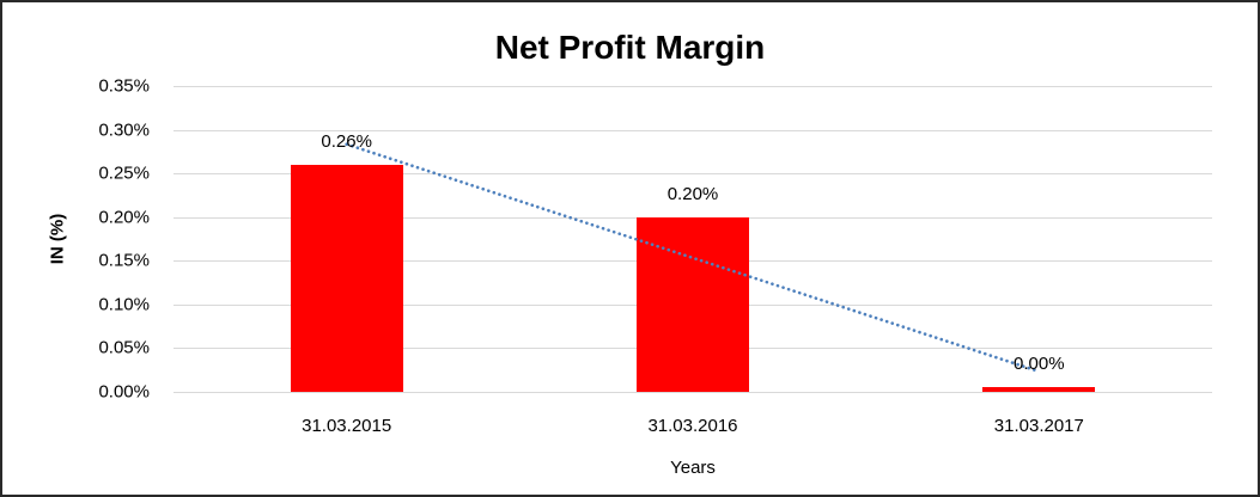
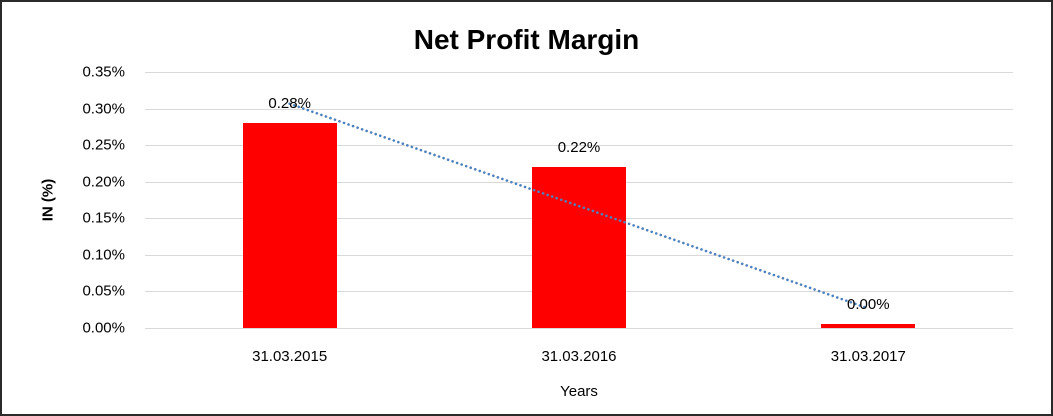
31.03.2015: 0.26% -> 0.28%
31.03.2016: 0.20% -> 0.22%
